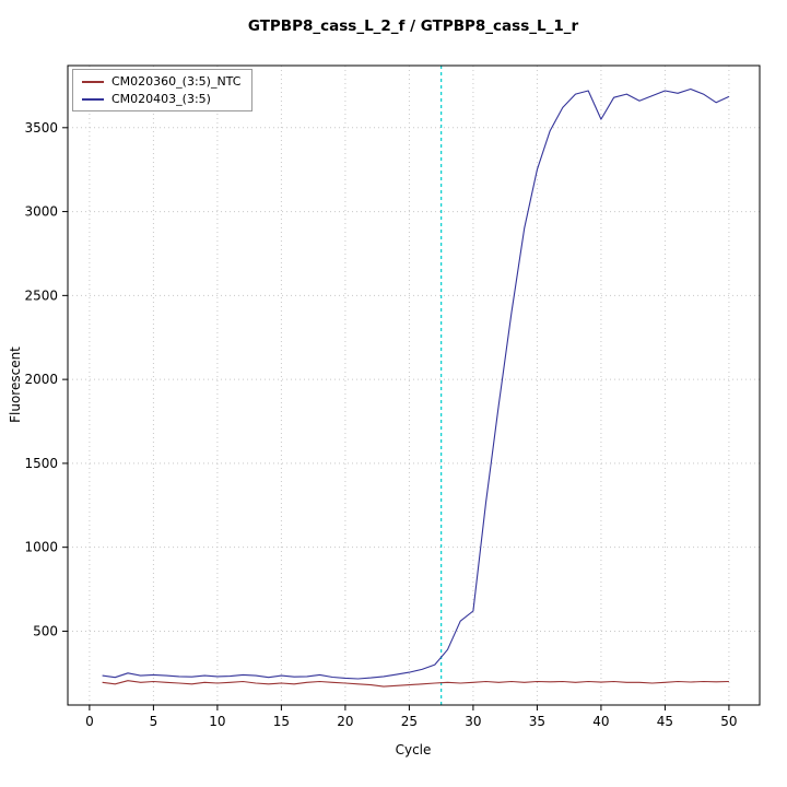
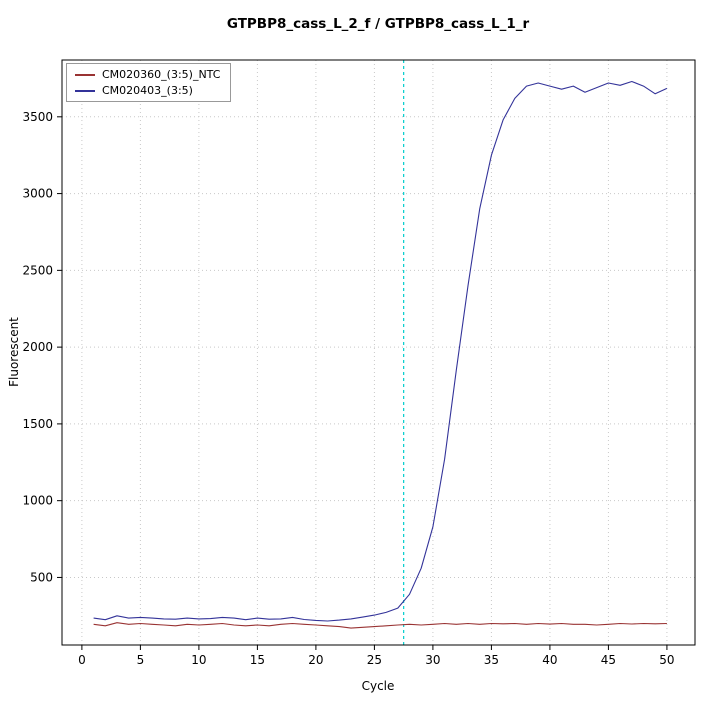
CM020403_(3:5)/30: 620 -> 830
CM020403_(3:5)/40: 3550 -> 3700
